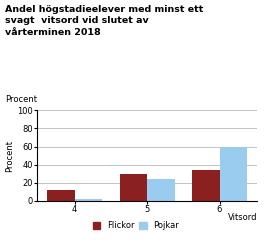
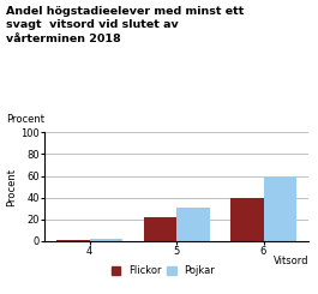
Flickor/4: 12 -> 2
Flickor/5: 30 -> 22
Pojkar/5: 24 -> 31
Flickor/6: 34 -> 40
